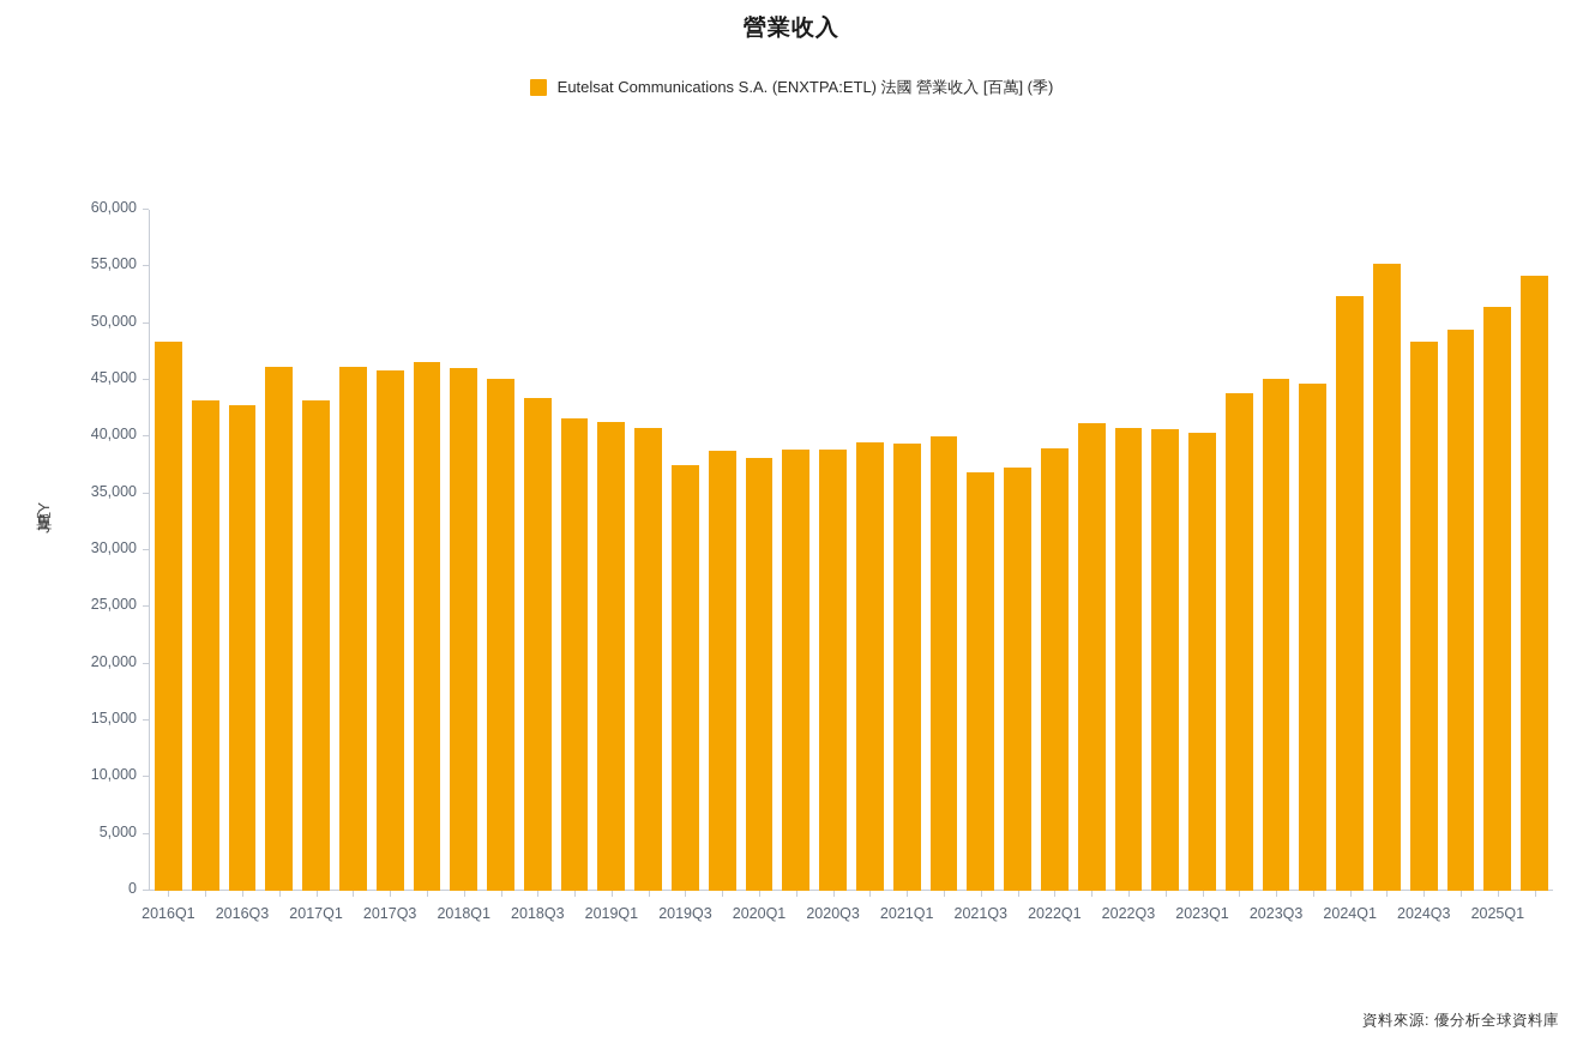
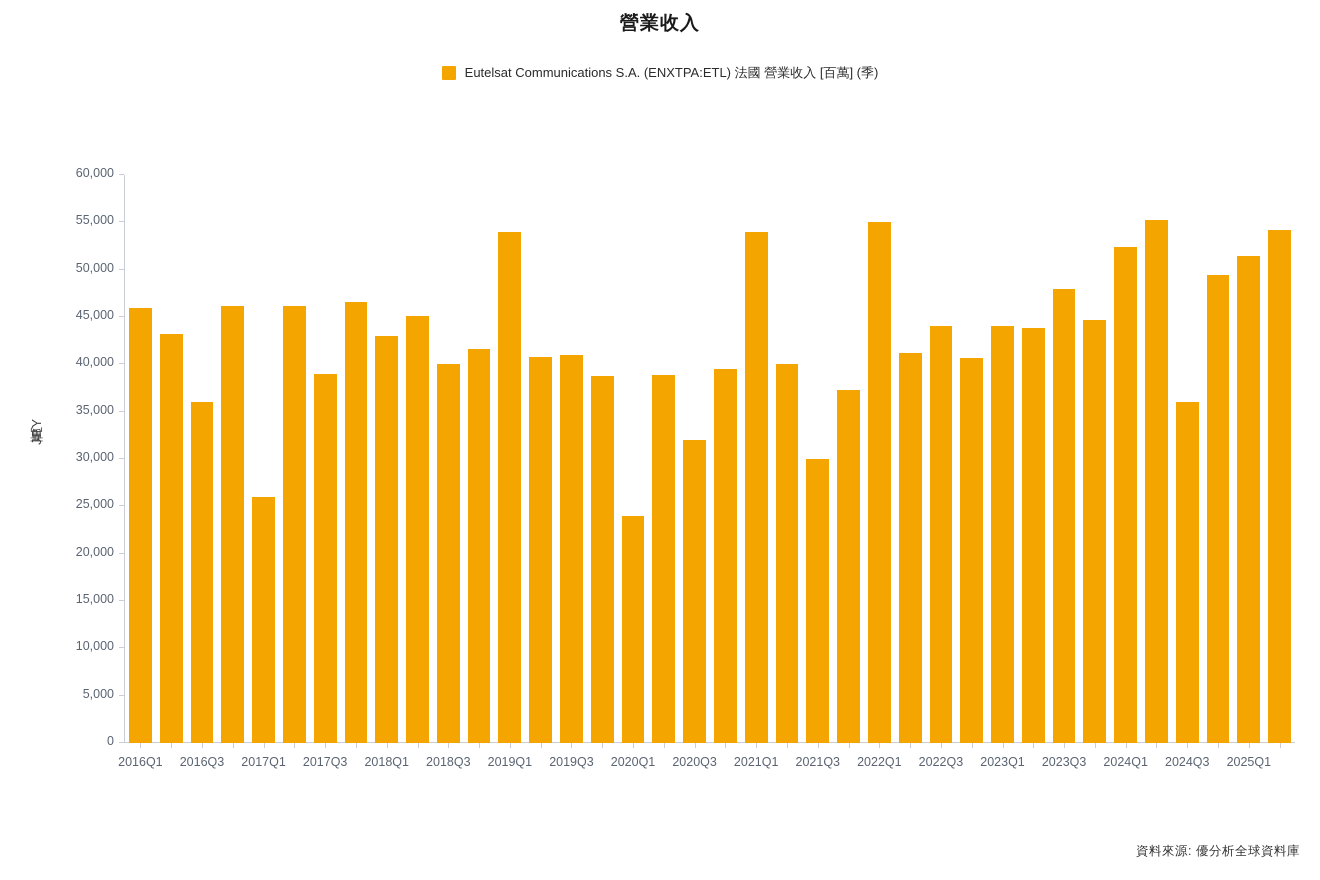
2016Q1: 48000 -> 46000
2016Q3: 43000 -> 36000
2017Q1: 43000 -> 26000
2017Q3: 46000 -> 39000
2018Q1: 46000 -> 43000
2018Q3: 43000 -> 40000
2019Q1: 41000 -> 54000
2019Q3: 38000 -> 41000
2020Q1: 38000 -> 24000
2020Q3: 39000 -> 32000
2021Q1: 39000 -> 54000
2021Q3: 37000 -> 30000
2022Q1: 39000 -> 55000
2022Q3: 41000 -> 44000
2023Q1: 40000 -> 44000
2023Q3: 45000 -> 48000
2024Q3: 48000 -> 36000
